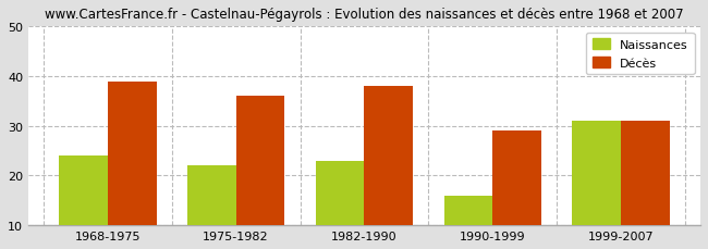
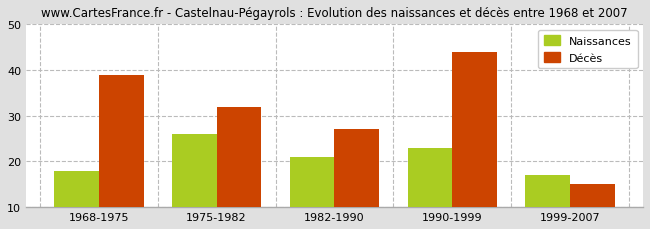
Naissances/1968-1975: 24 -> 18
Naissances/1975-1982: 22 -> 26
Décès/1975-1982: 36 -> 32
Naissances/1982-1990: 23 -> 21
Décès/1982-1990: 38 -> 27
Naissances/1990-1999: 16 -> 23
Décès/1990-1999: 29 -> 44
Naissances/1999-2007: 31 -> 17
Décès/1999-2007: 31 -> 15
